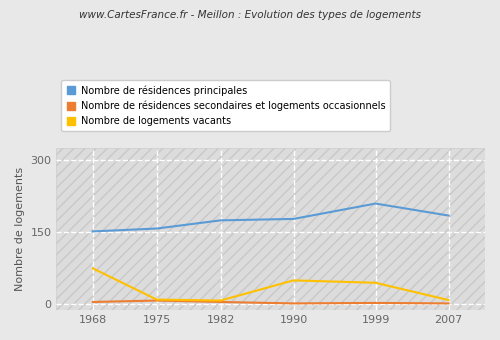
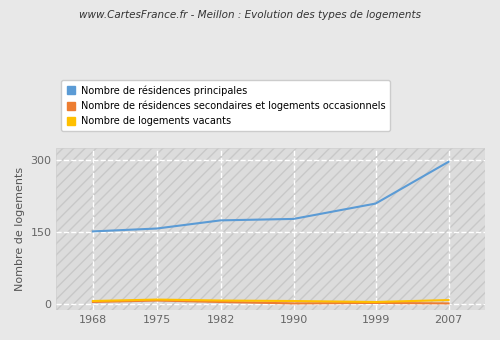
Nombre de logements vacants/1968: 75 -> 7
Nombre de logements vacants/1990: 50 -> 7
Nombre de logements vacants/1999: 45 -> 5
Nombre de résidences principales/2007: 185 -> 297
